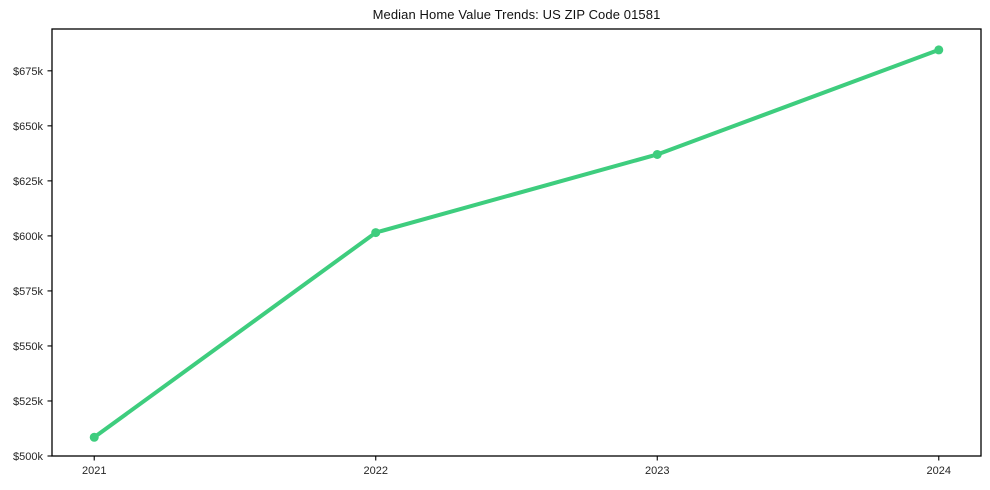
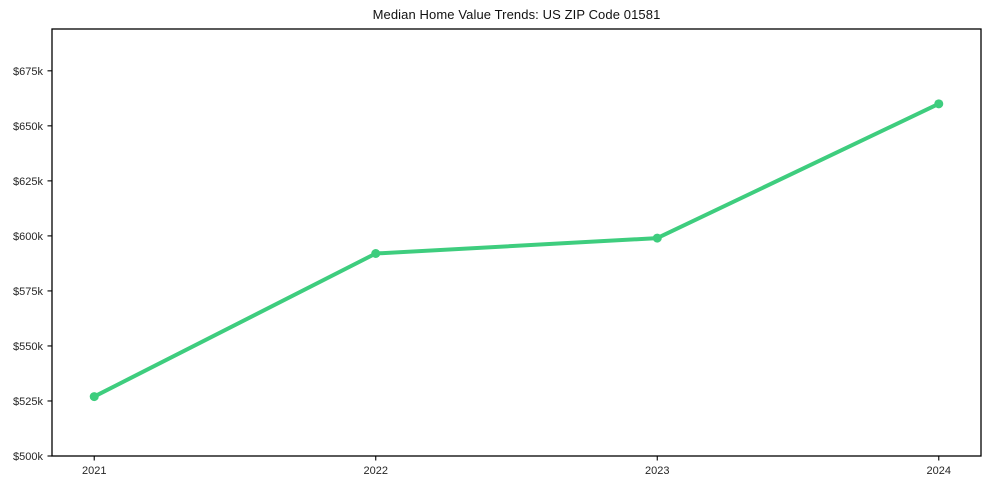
2021: $508k -> $527k
2022: $602k -> $592k
2023: $637k -> $599k
2024: $684k -> $660k
